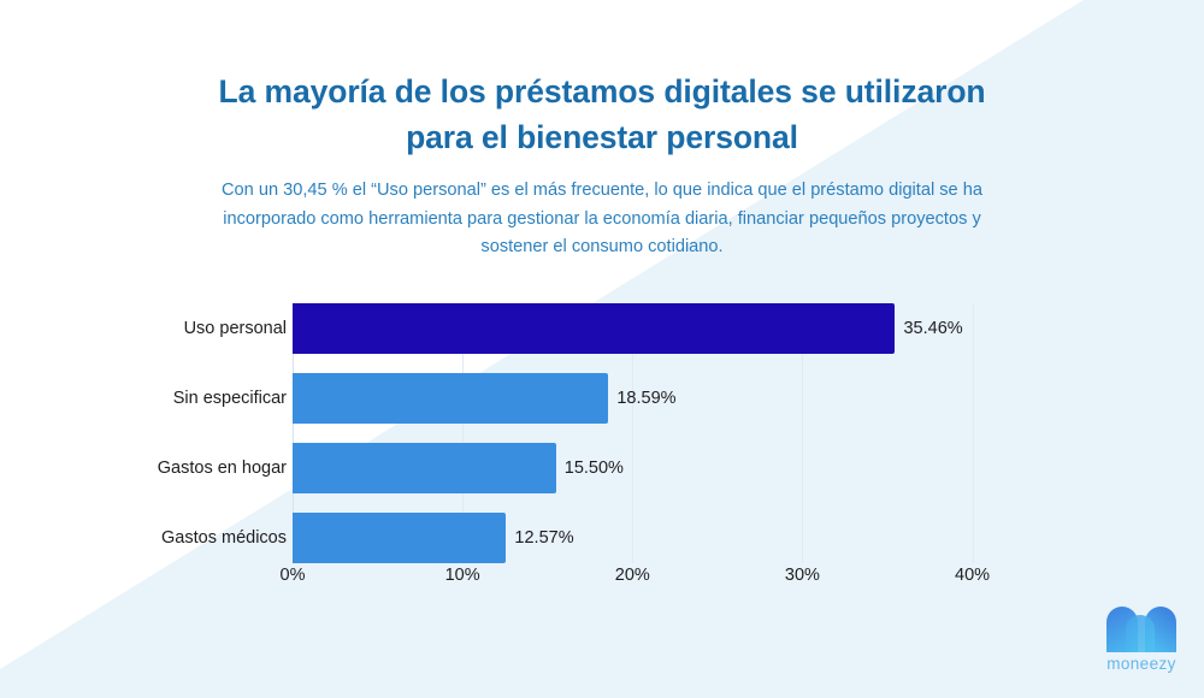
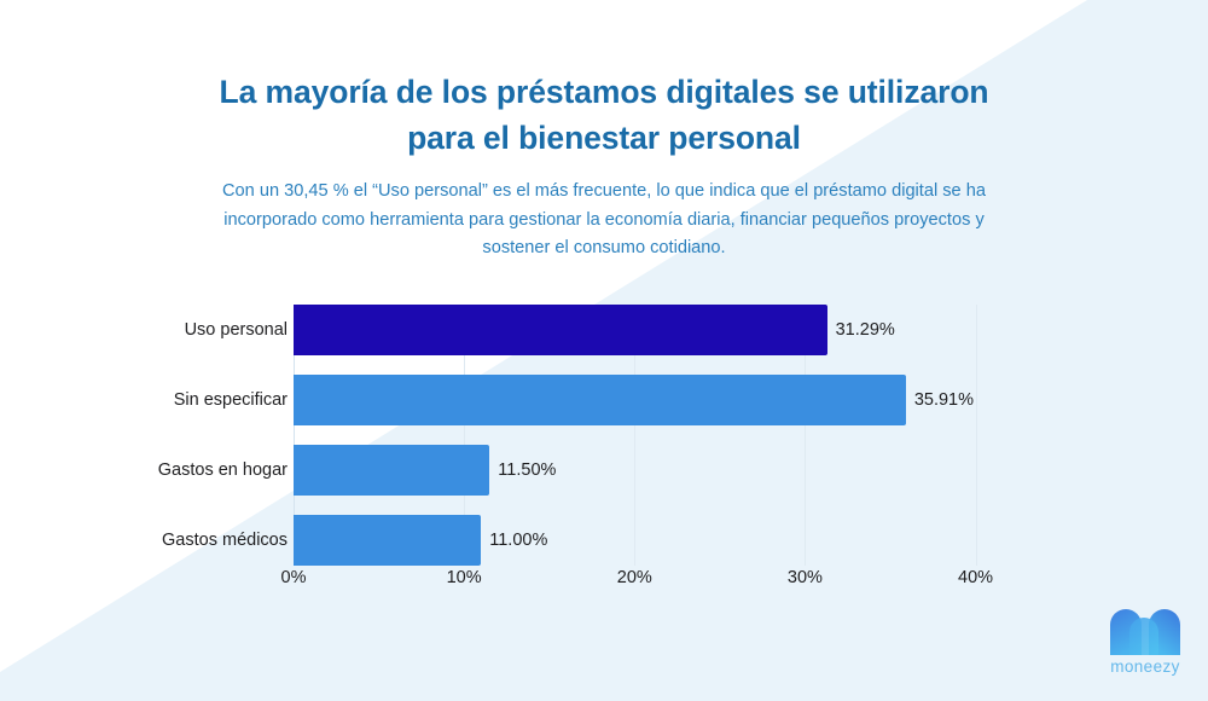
Uso personal: 35.46% -> 31.29%
Sin especificar: 18.59% -> 35.91%
Gastos en hogar: 15.50% -> 11.50%
Gastos médicos: 12.57% -> 11.00%
